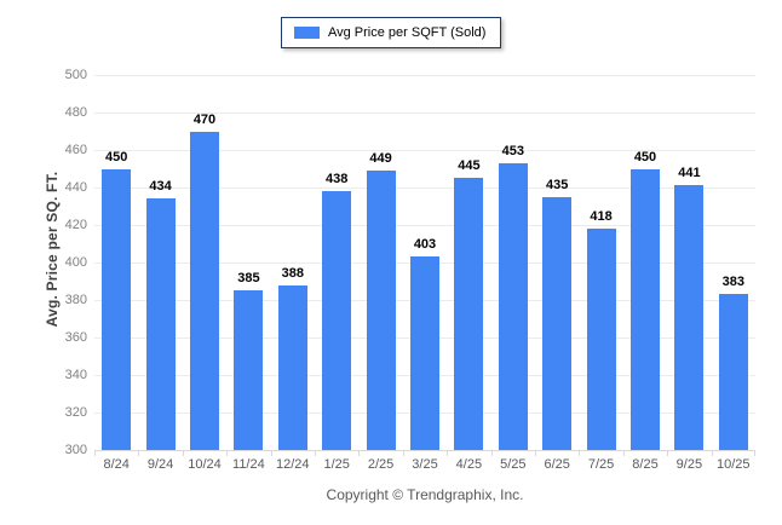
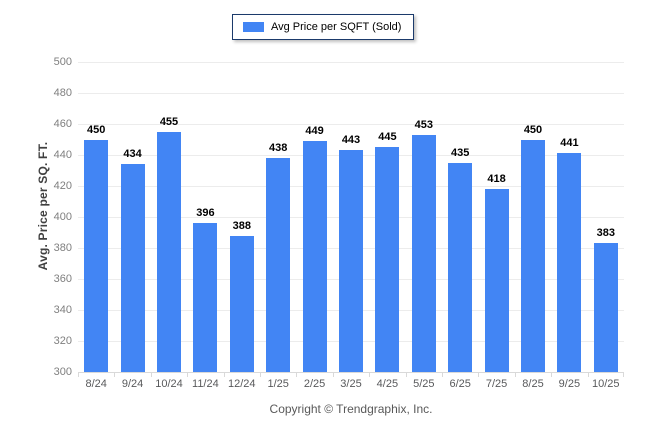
10/24: 470 -> 455
11/24: 385 -> 396
3/25: 403 -> 443
